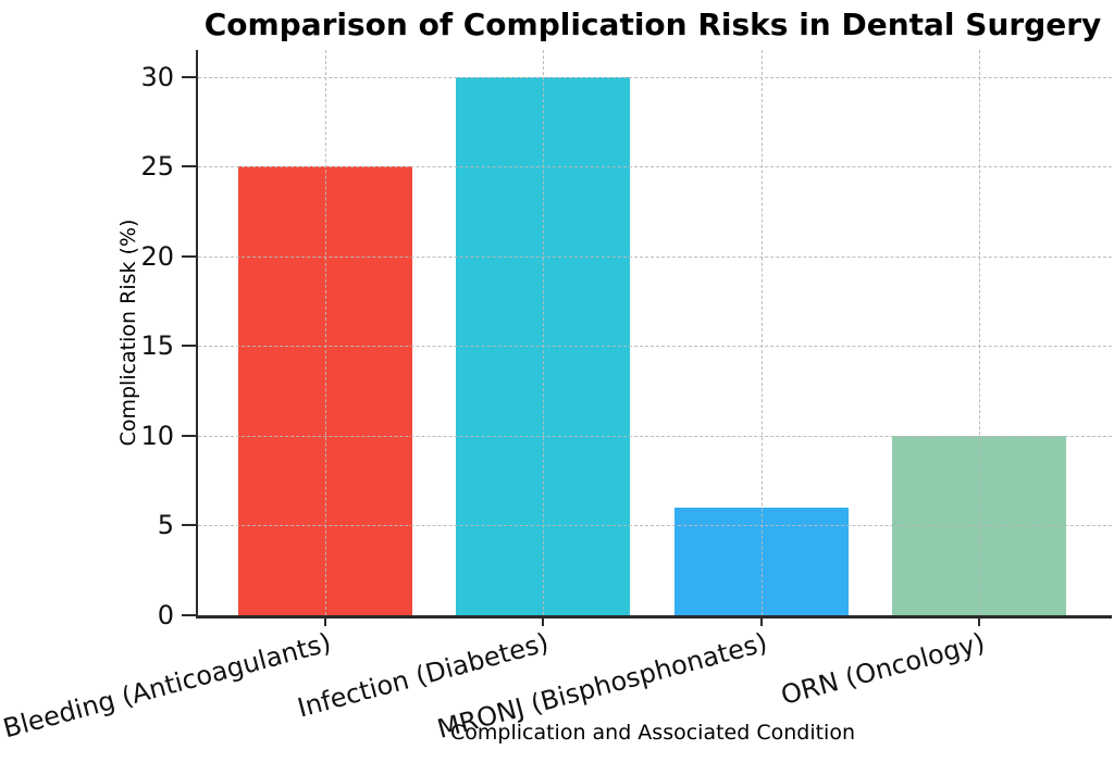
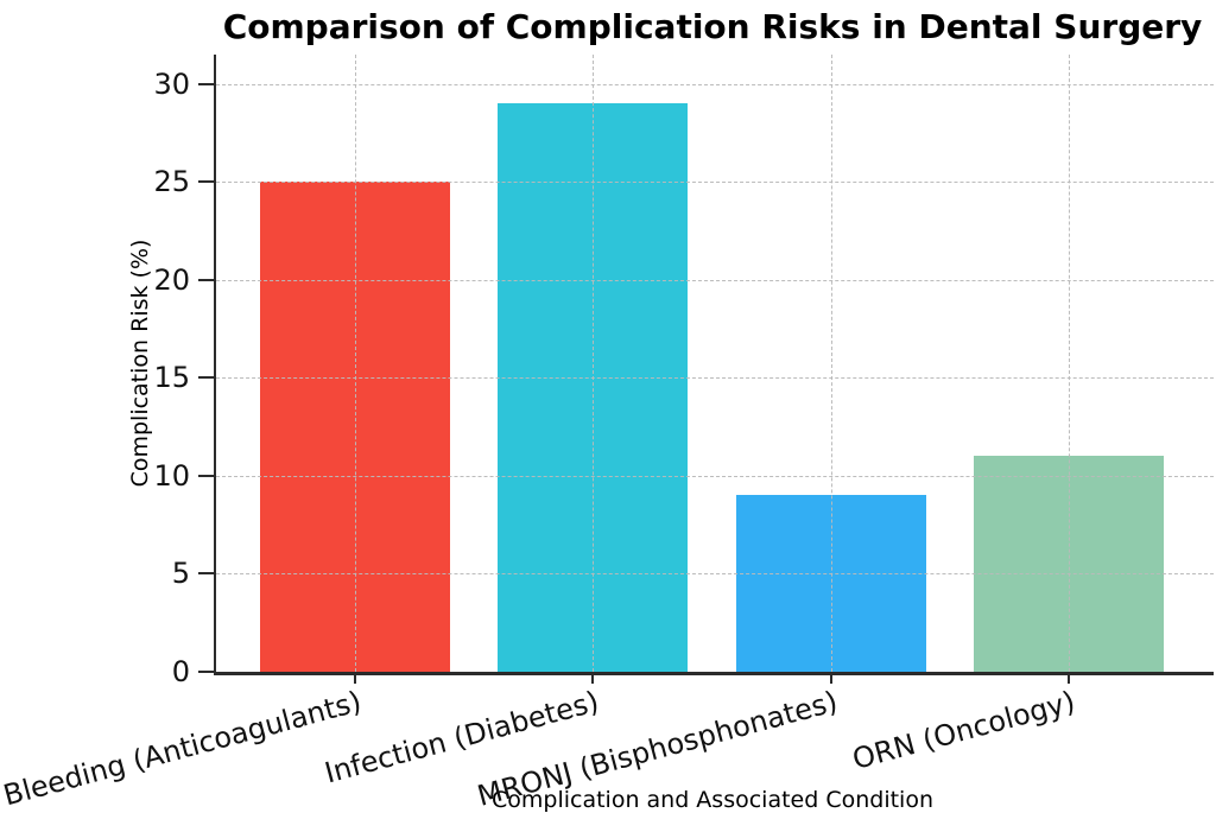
Infection (Diabetes): 30 -> 29
MRONJ (Bisphosphonates): 6 -> 9
ORN (Oncology): 10 -> 11
